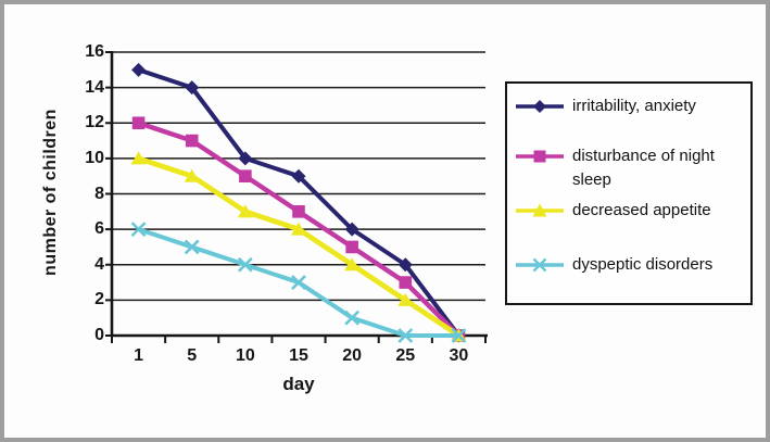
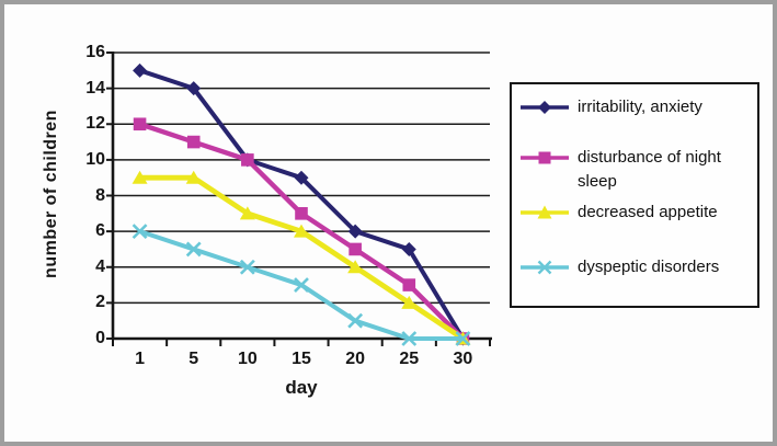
decreased appetite/1: 10 -> 9
disturbance of night sleep/10: 9 -> 10
irritability, anxiety/25: 4 -> 5
